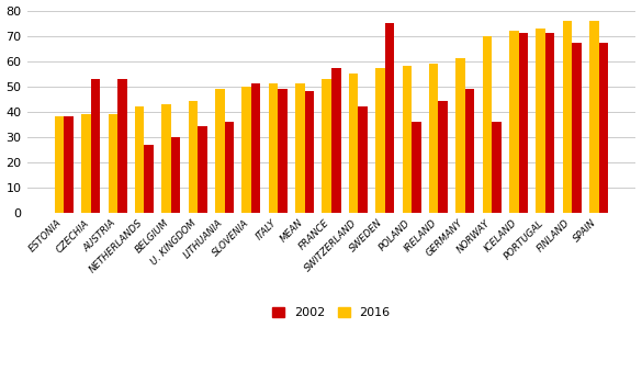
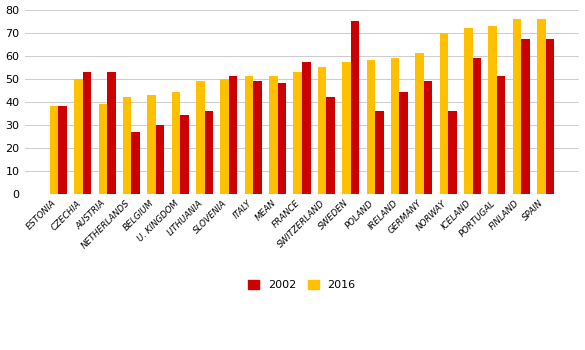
2016/CZECHIA: 39 -> 50
2002/ICELAND: 71 -> 59
2002/PORTUGAL: 71 -> 51
